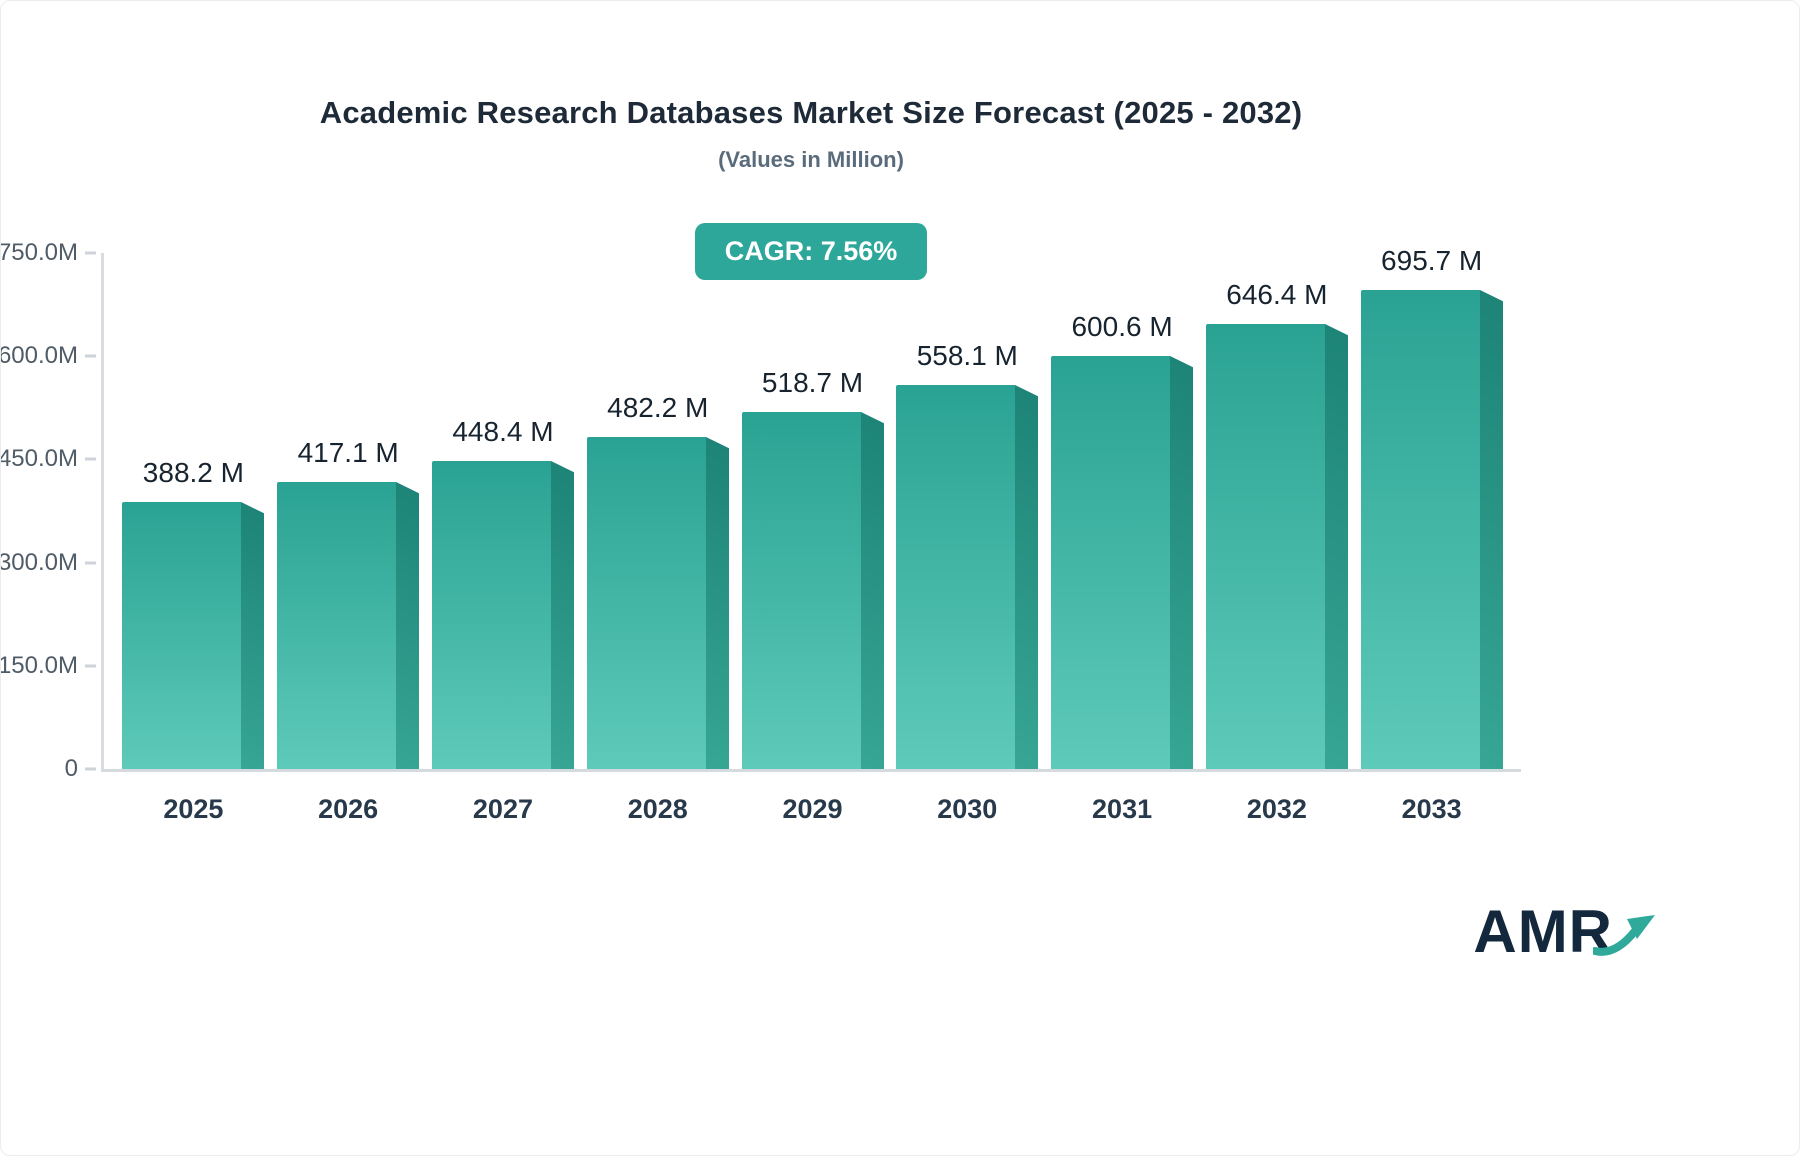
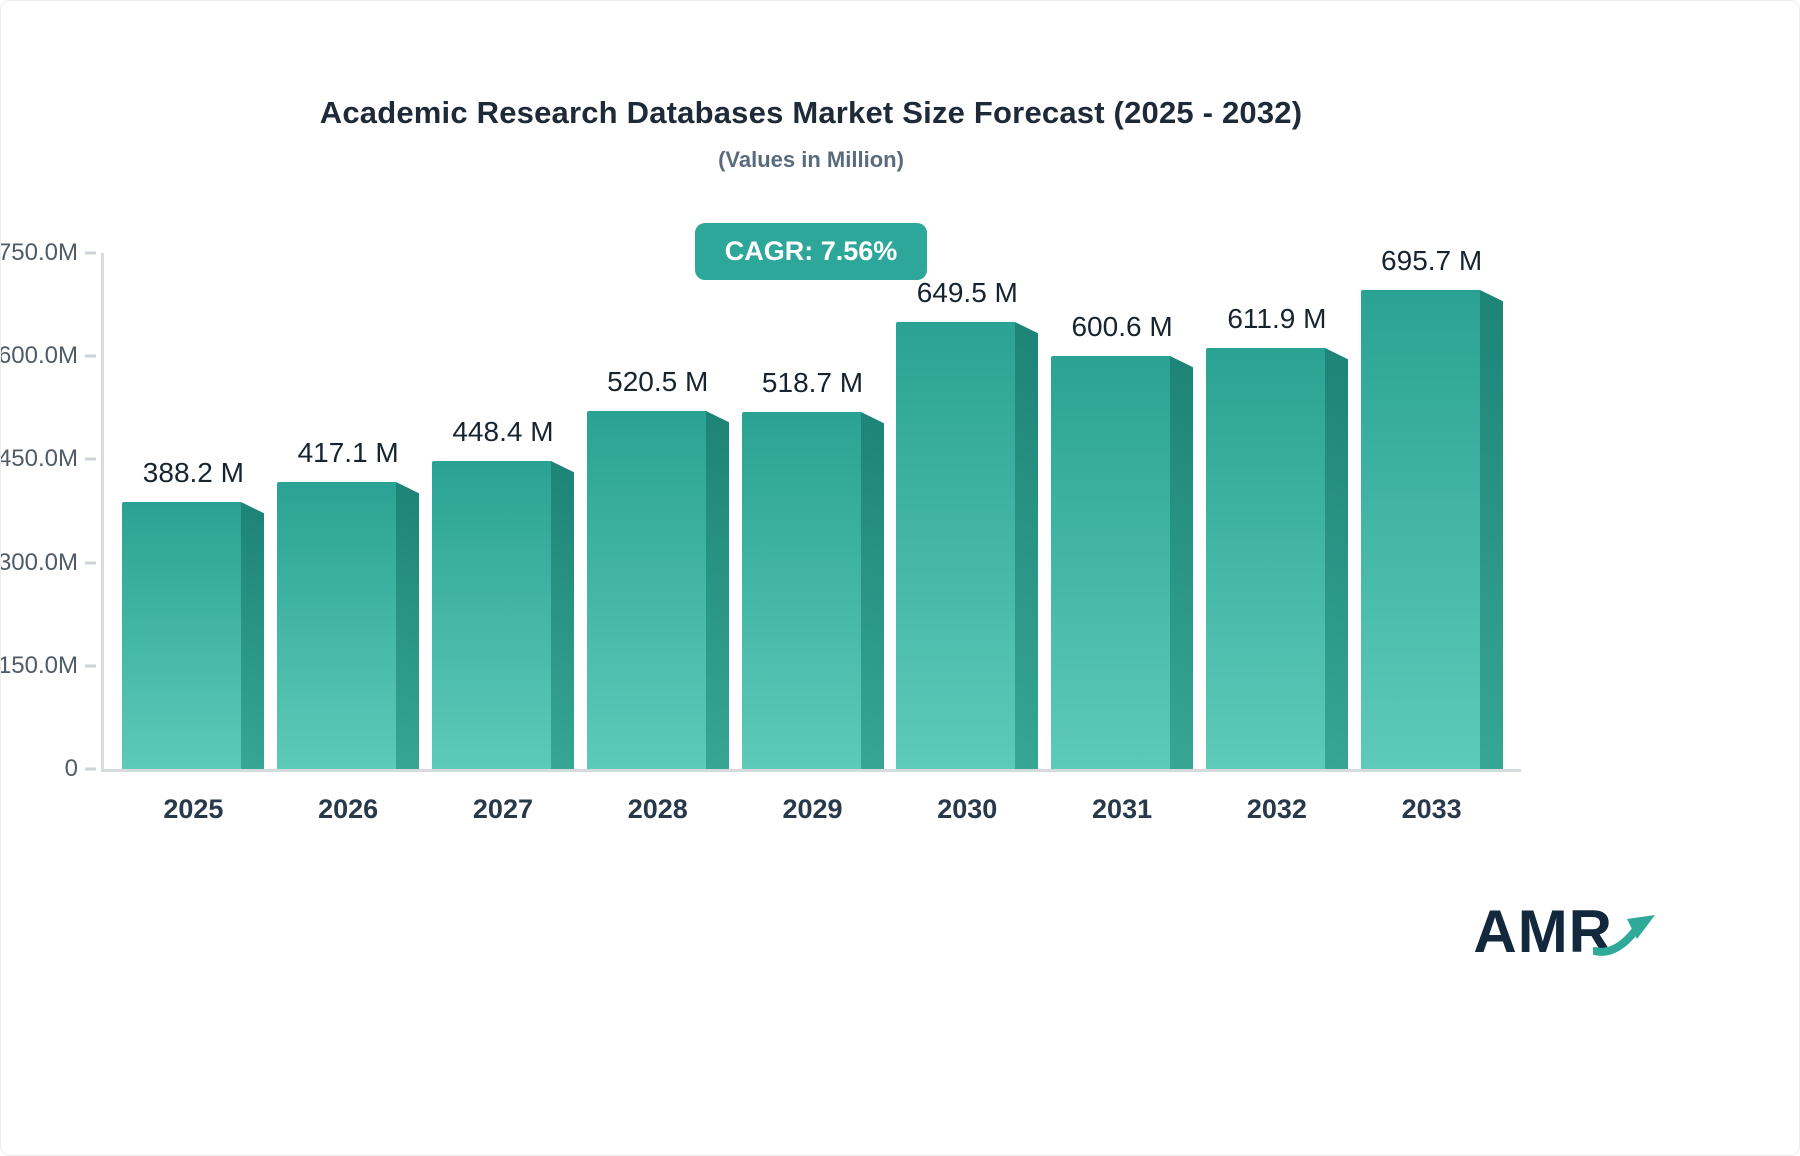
2028: 482.2 -> 520.5
2030: 558.1 -> 649.5
2032: 646.4 -> 611.9
